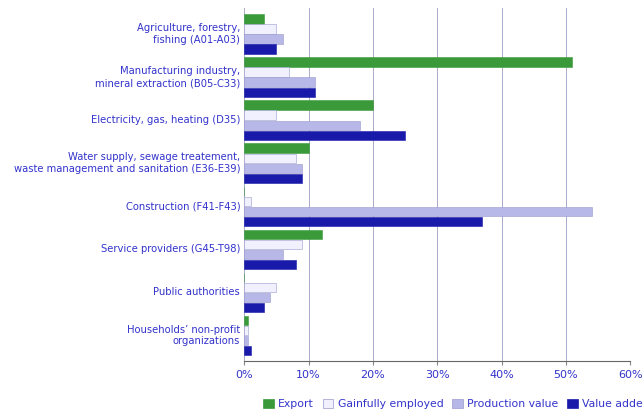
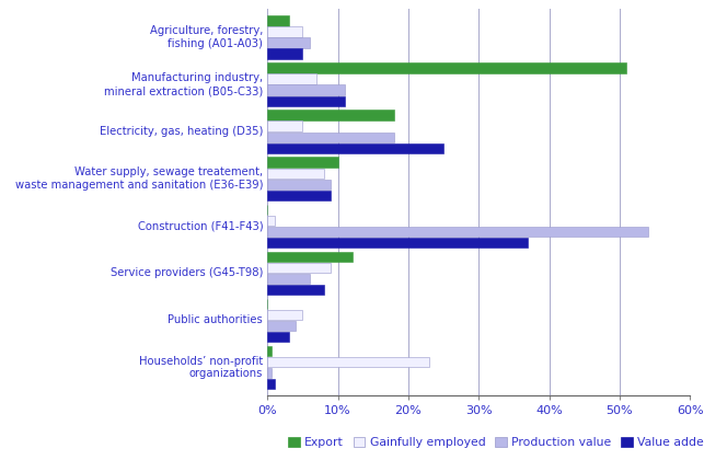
Export/Electricity, gas, heating (D35): 20.0% -> 18.0%
Gainfully employed/Households’ non-profit organizations: 0.5% -> 23.0%
